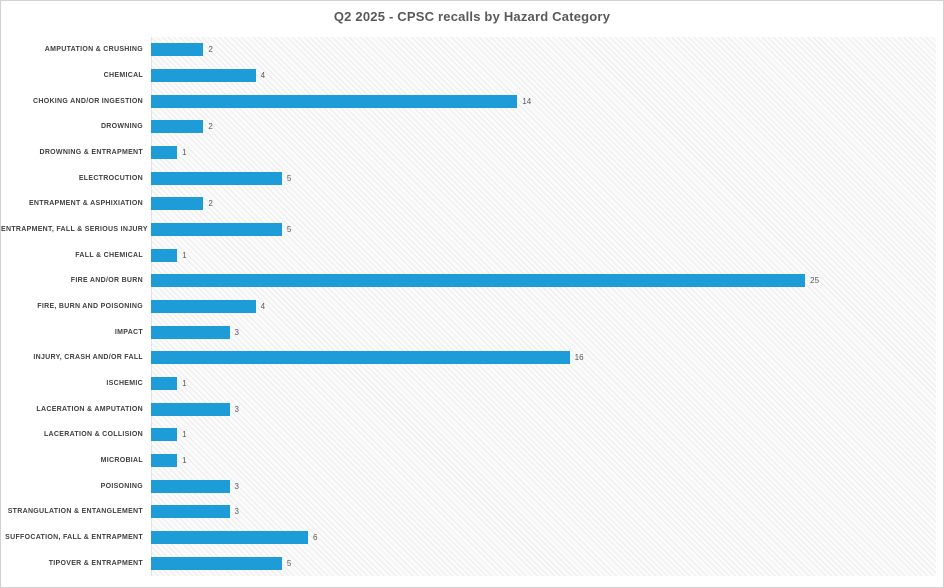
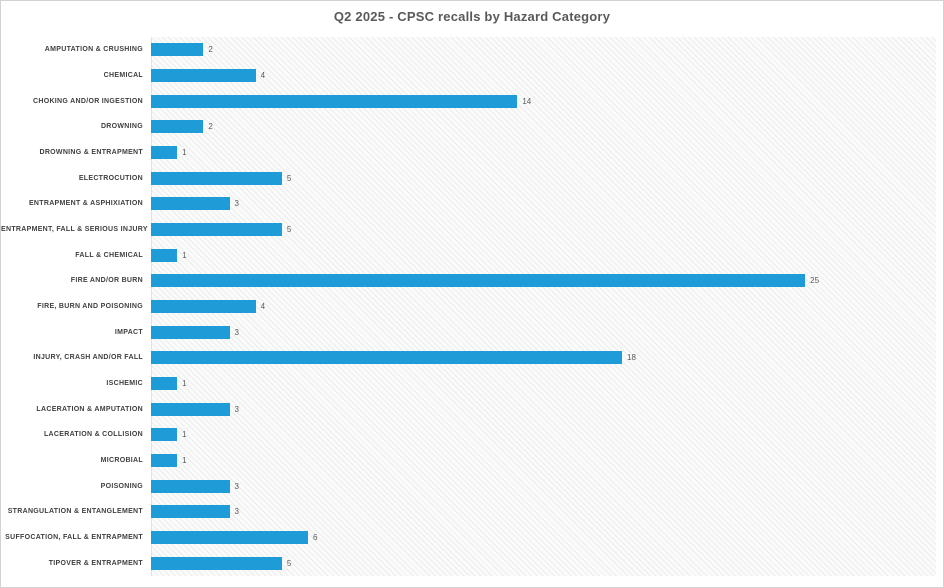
ENTRAPMENT & ASPHIXIATION: 2 -> 3
INJURY, CRASH AND/OR FALL: 16 -> 18
